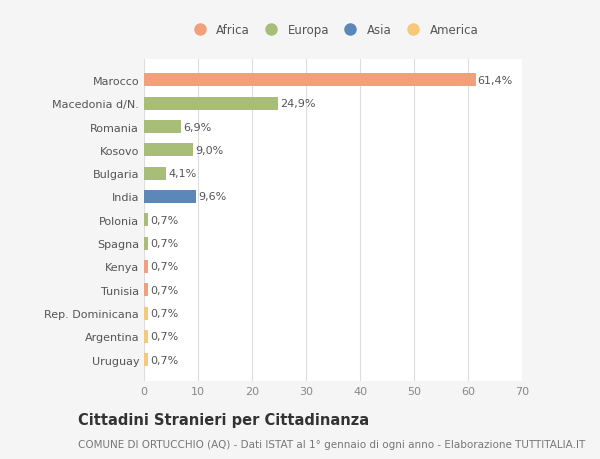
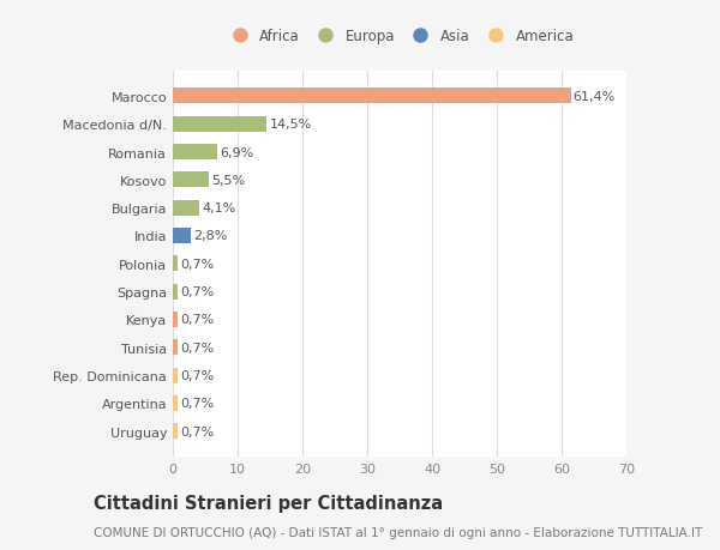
Macedonia d/N.: 24,9% -> 14,5%
Kosovo: 9,0% -> 5,5%
India: 9,6% -> 2,8%
